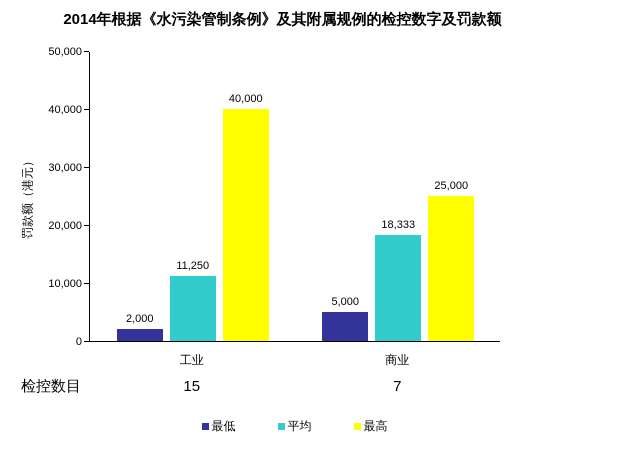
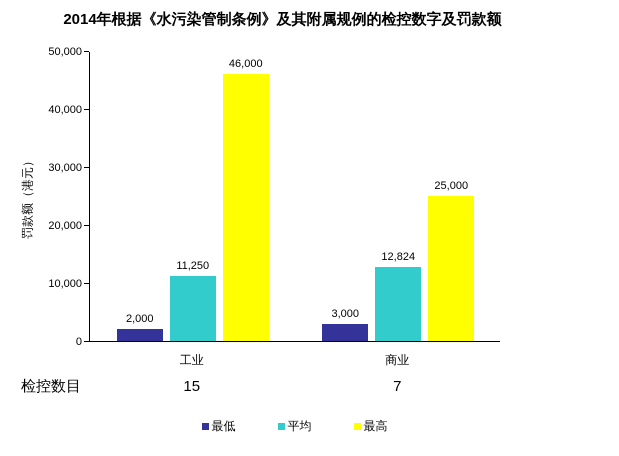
最高/工业: 40,000 -> 46,000
最低/商业: 5,000 -> 3,000
平均/商业: 18,333 -> 12,824
